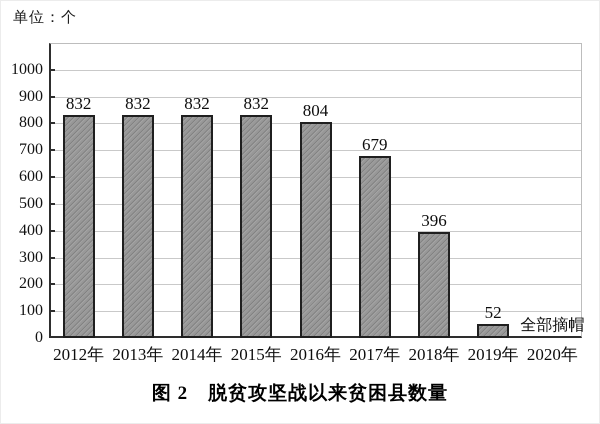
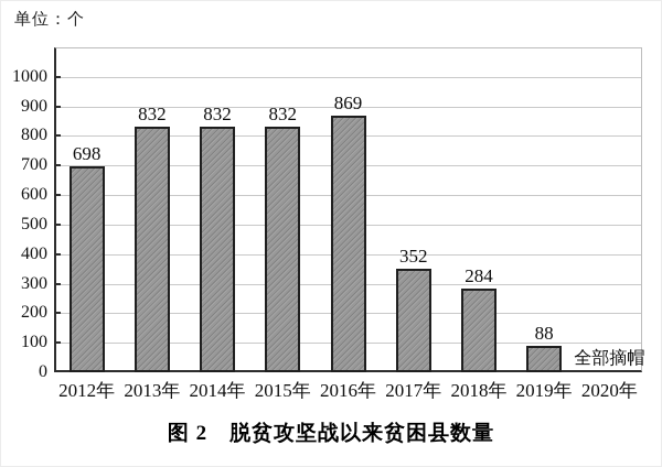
2012年: 832 -> 698
2016年: 804 -> 869
2017年: 679 -> 352
2018年: 396 -> 284
2019年: 52 -> 88
